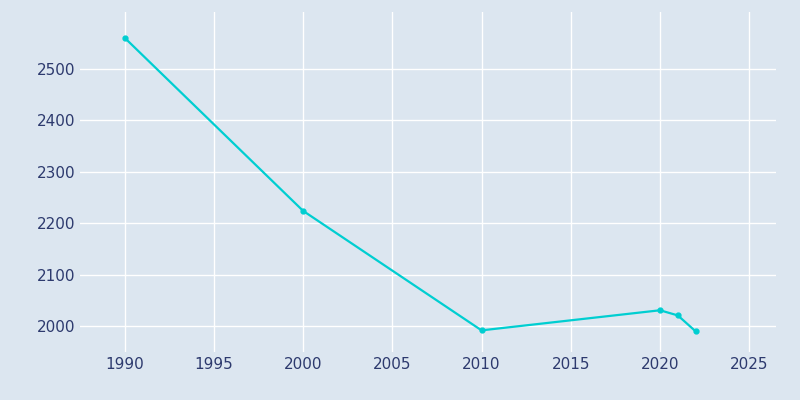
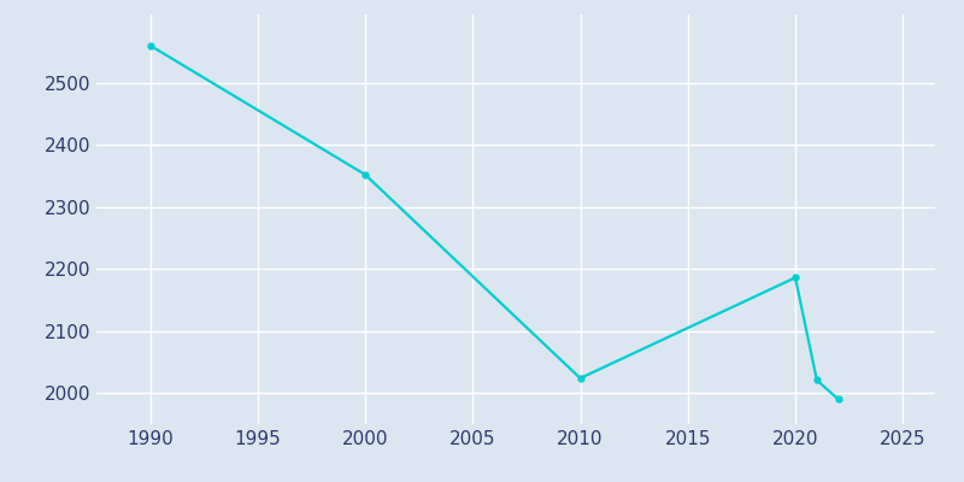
2000: 2224 -> 2352
2010: 1992 -> 2024
2020: 2031 -> 2186
